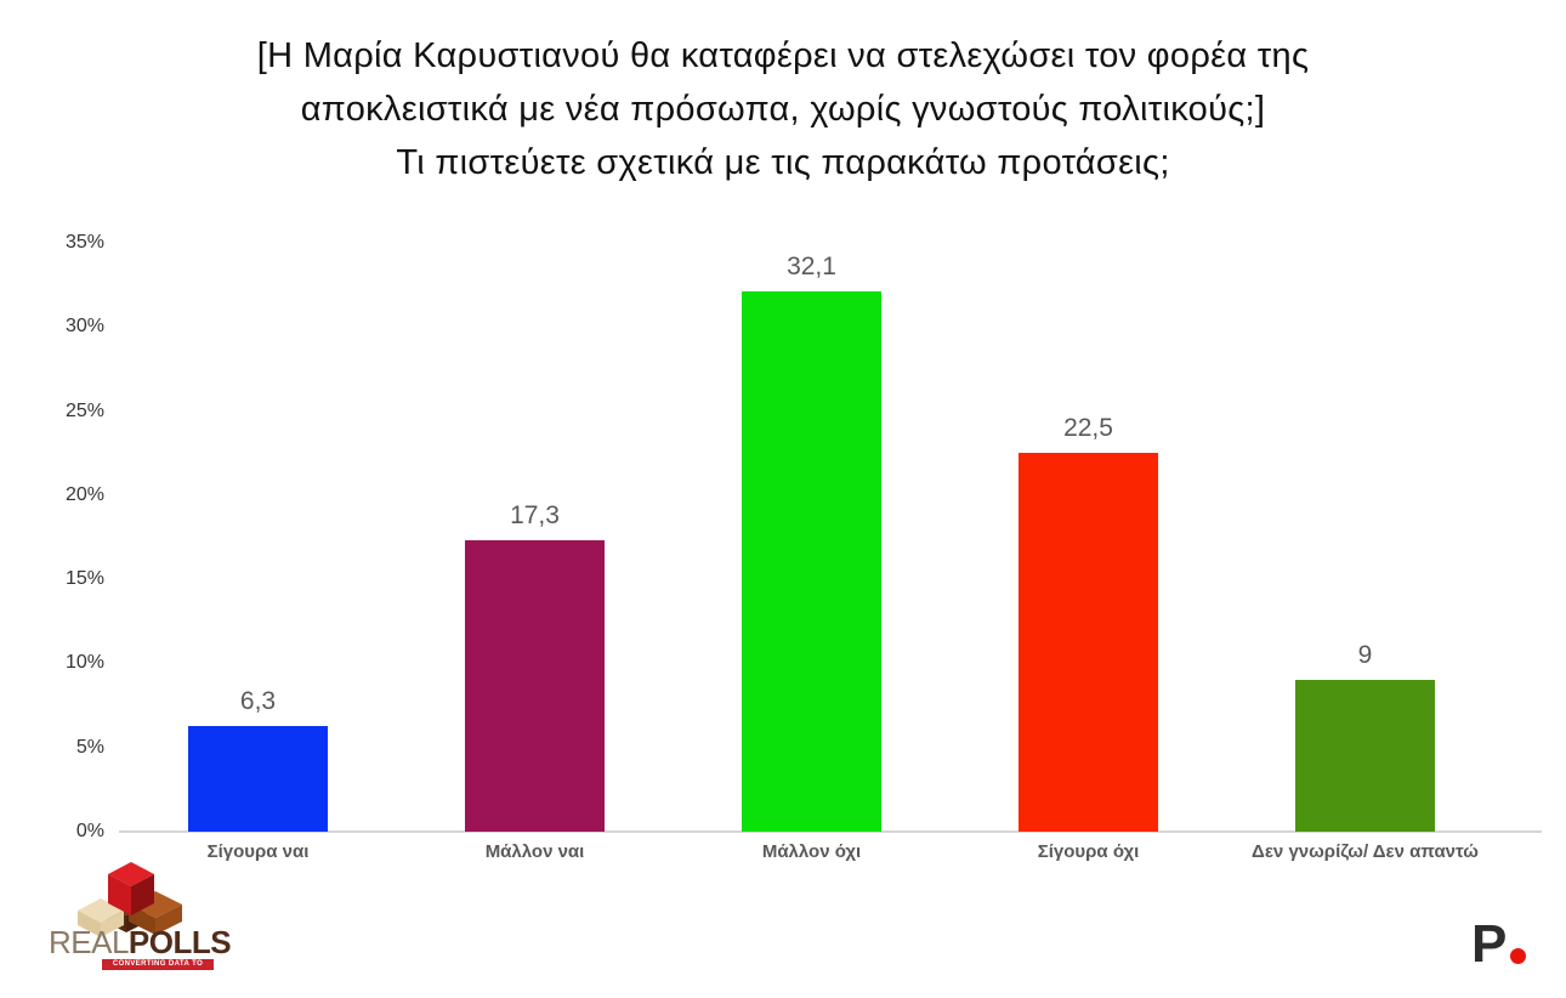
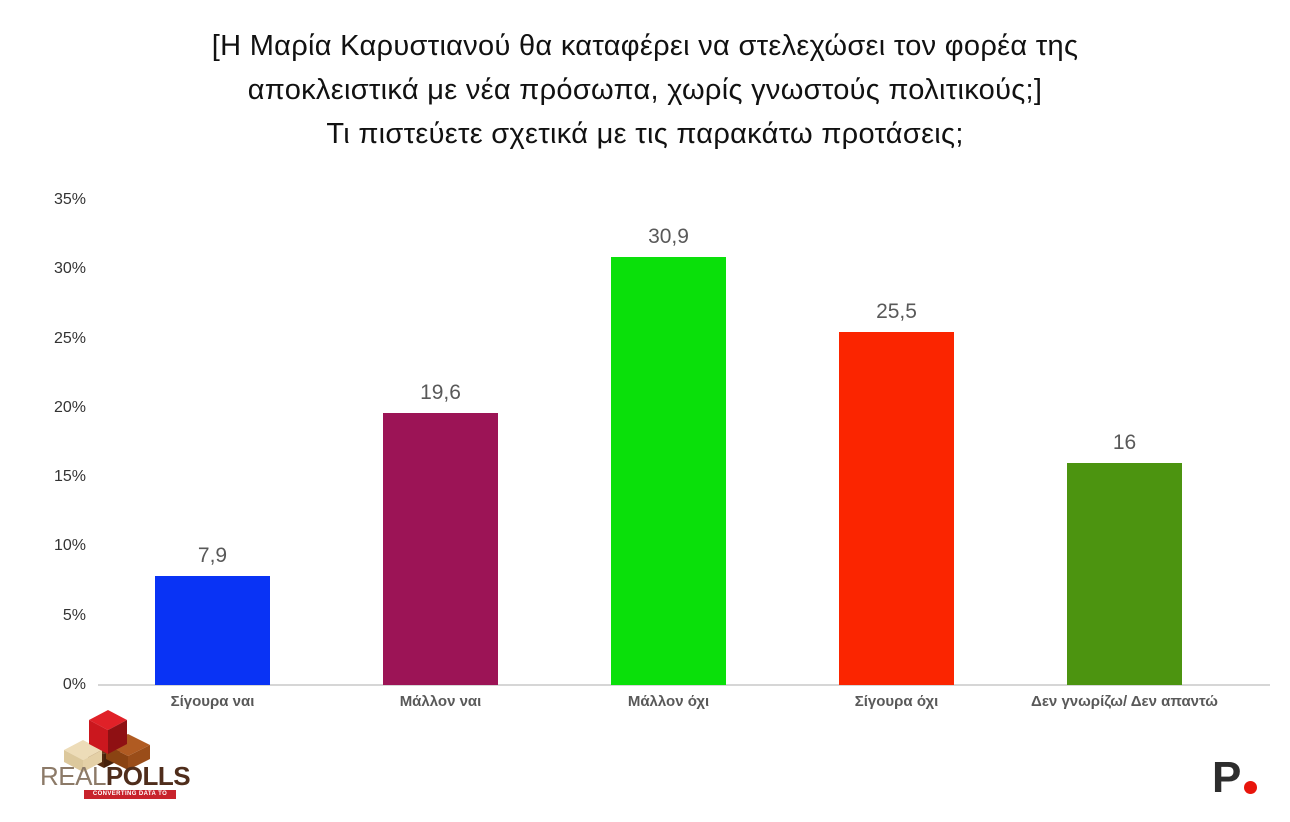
Σίγουρα ναι: 6,3 -> 7,9
Μάλλον ναι: 17,3 -> 19,6
Μάλλον όχι: 32,1 -> 30,9
Σίγουρα όχι: 22,5 -> 25,5
Δεν γνωρίζω/ Δεν απαντώ: 9 -> 16
